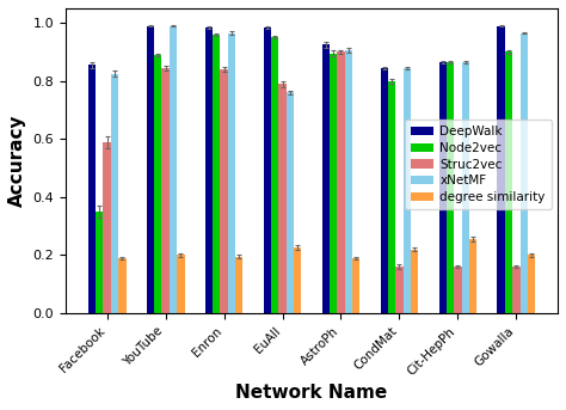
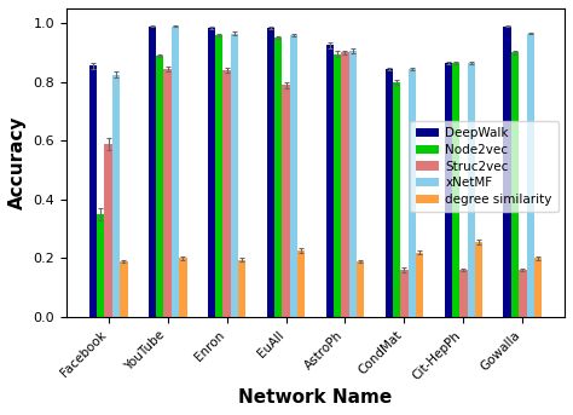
xNetMF/EuAll: 0.760 -> 0.960
